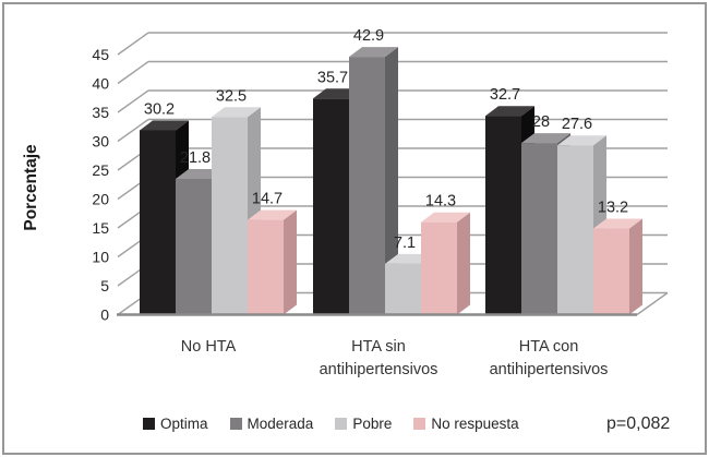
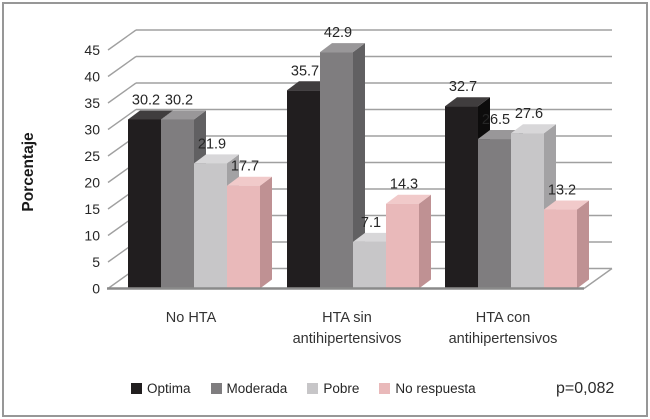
Moderada/No HTA: 21.8 -> 30.2
Pobre/No HTA: 32.5 -> 21.9
No respuesta/No HTA: 14.7 -> 17.7
Moderada/HTA con antihipertensivos: 28 -> 26.5
